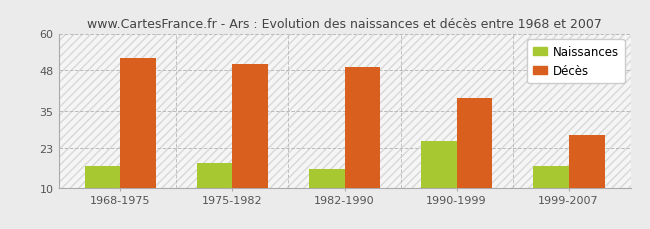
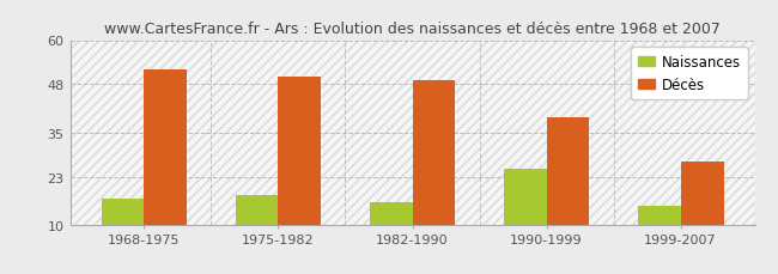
Naissances/1999-2007: 17 -> 15
